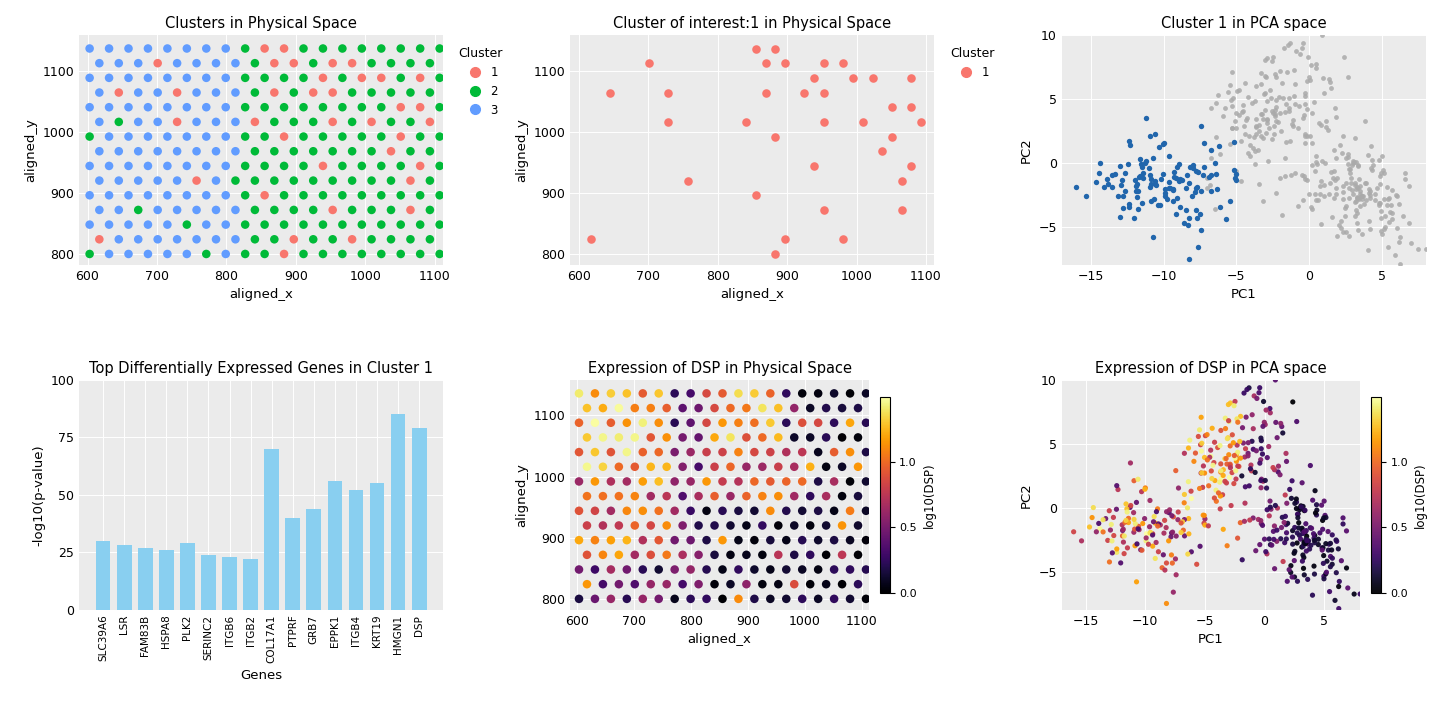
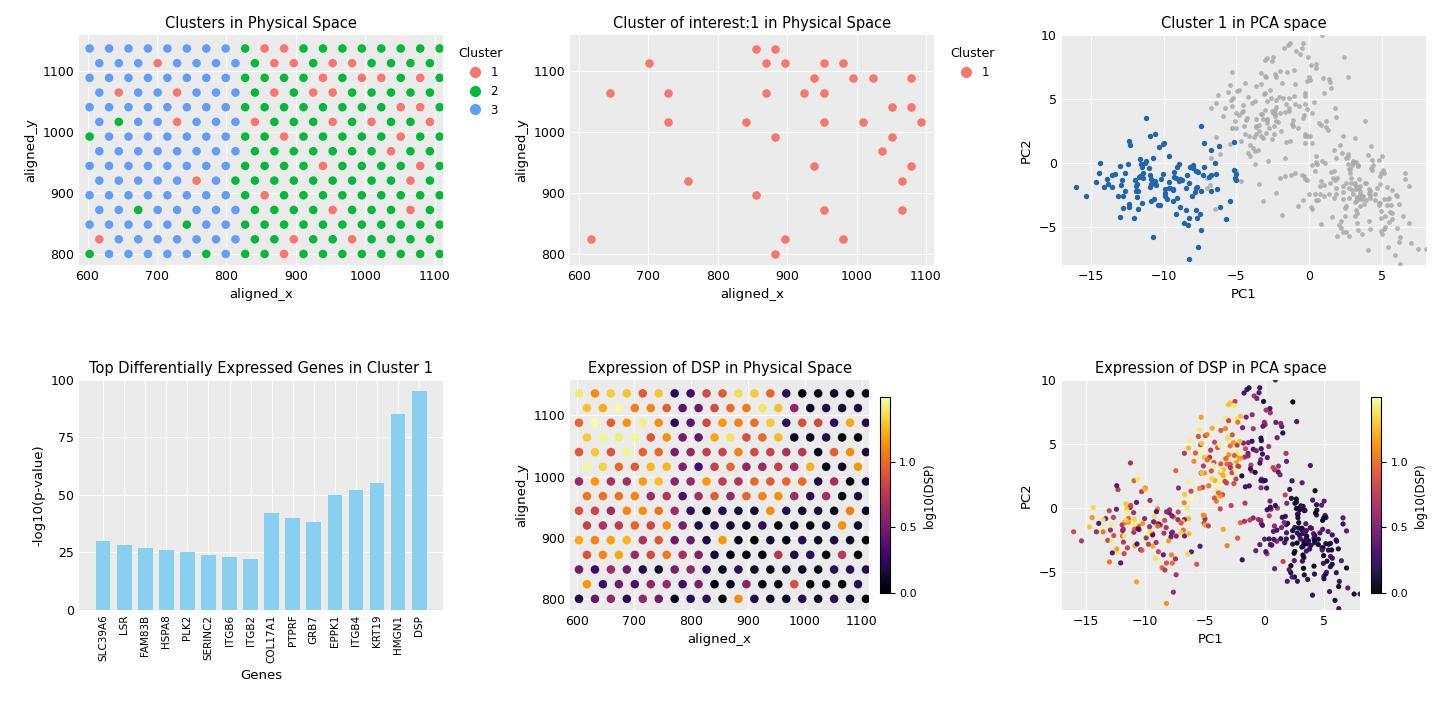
Top Differentially Expressed Genes in Cluster 1/PLK2: 29 -> 25
Top Differentially Expressed Genes in Cluster 1/COL17A1: 70 -> 42
Top Differentially Expressed Genes in Cluster 1/GRB7: 44 -> 38
Top Differentially Expressed Genes in Cluster 1/EPPK1: 56 -> 50
Top Differentially Expressed Genes in Cluster 1/DSP: 79 -> 95
